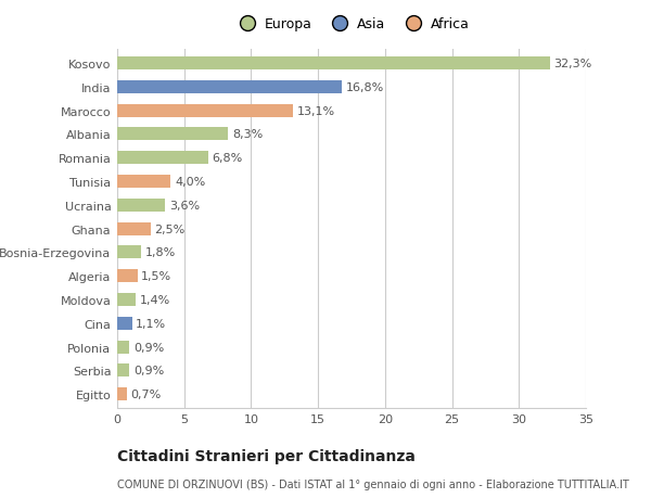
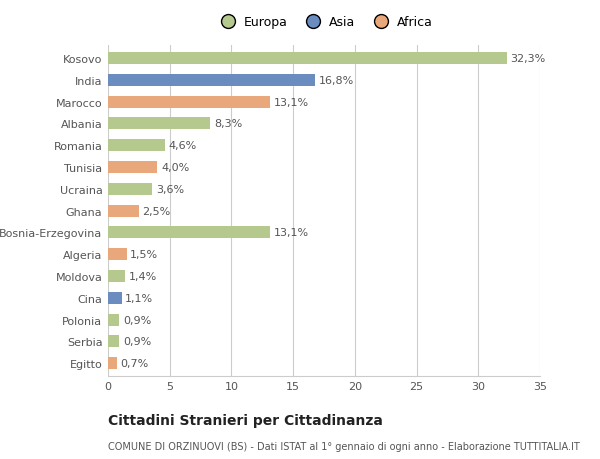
Romania: 6,8% -> 4,6%
Bosnia-Erzegovina: 1,8% -> 13,1%
